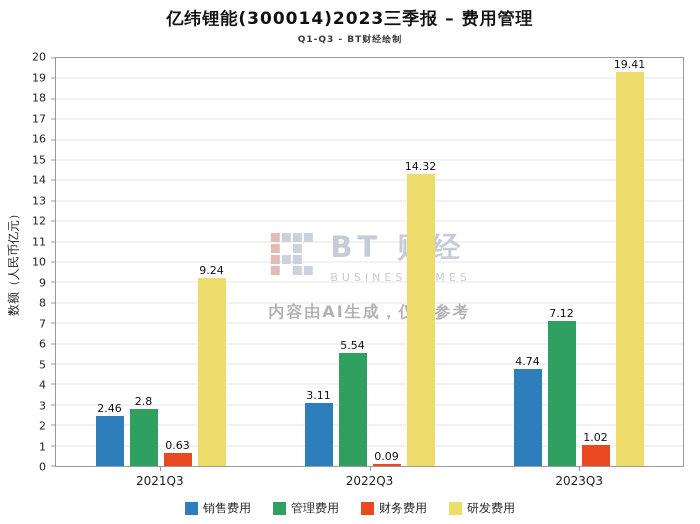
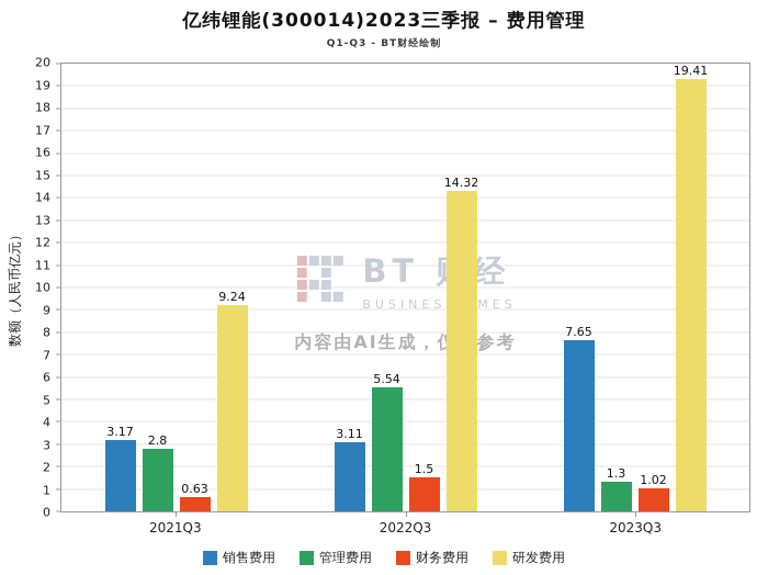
销售费用/2021Q3: 2.46 -> 3.17
财务费用/2022Q3: 0.09 -> 1.5
销售费用/2023Q3: 4.74 -> 7.65
管理费用/2023Q3: 7.12 -> 1.3
